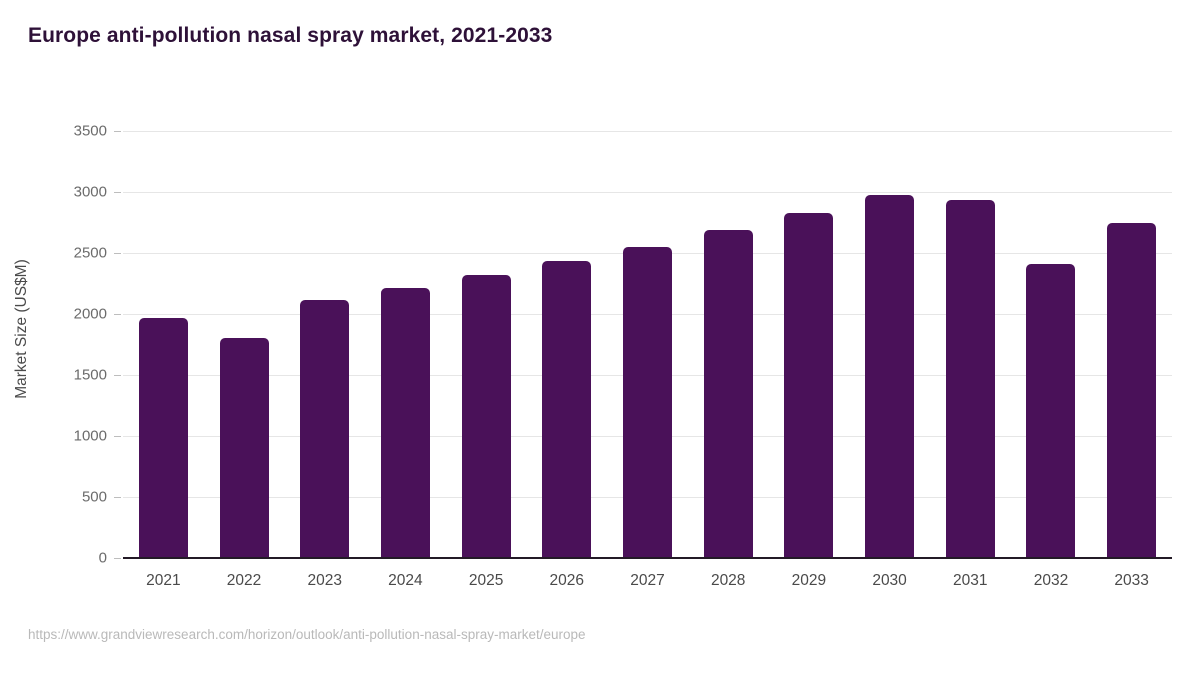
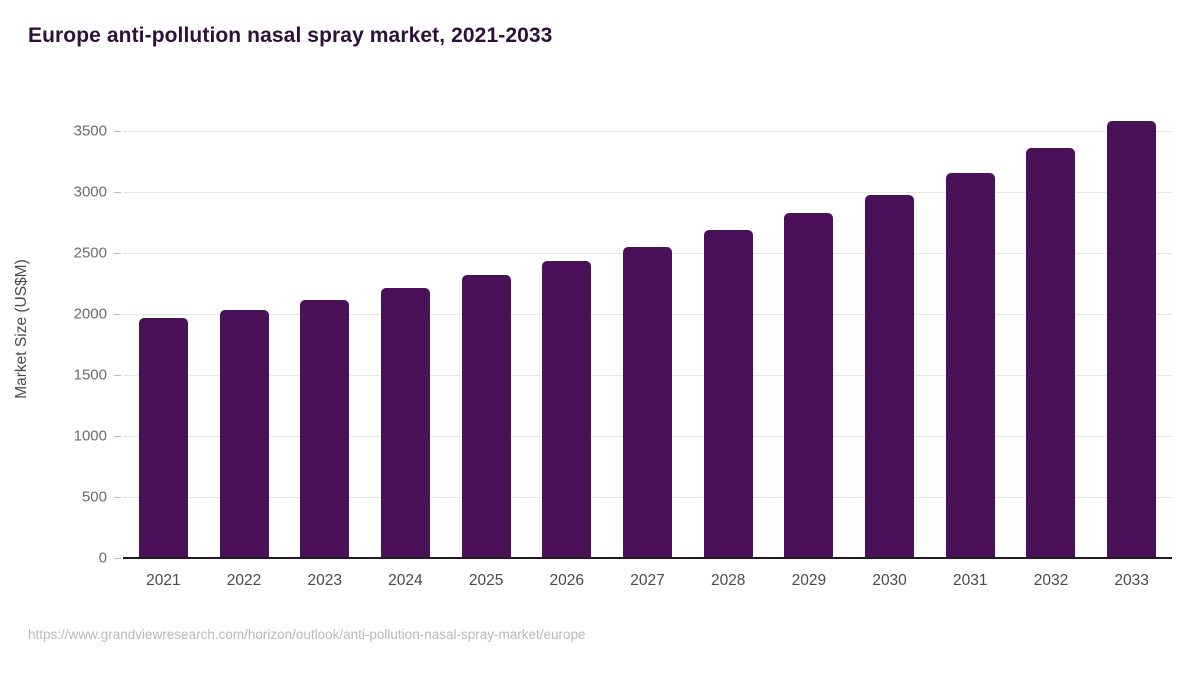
2022: 1800 -> 2020
2031: 2930 -> 3150
2032: 2400 -> 3360
2033: 2740 -> 3580
